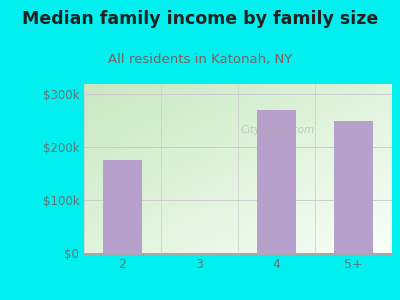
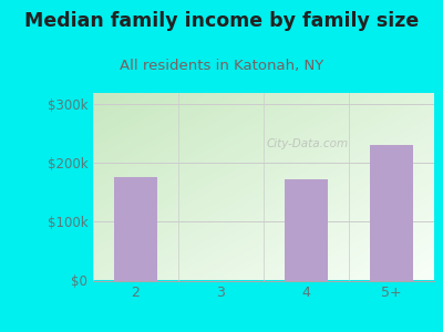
4: $270k -> $172k
5+: $248k -> $230k
